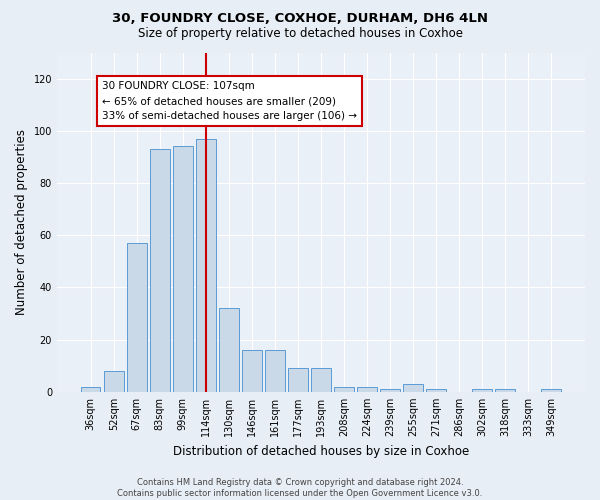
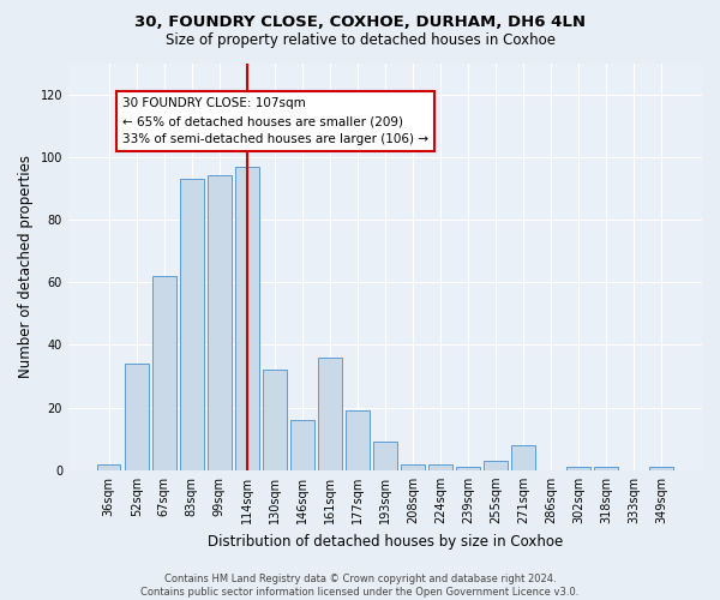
52sqm: 8 -> 34
67sqm: 57 -> 62
161sqm: 16 -> 36
177sqm: 9 -> 19
271sqm: 1 -> 8
